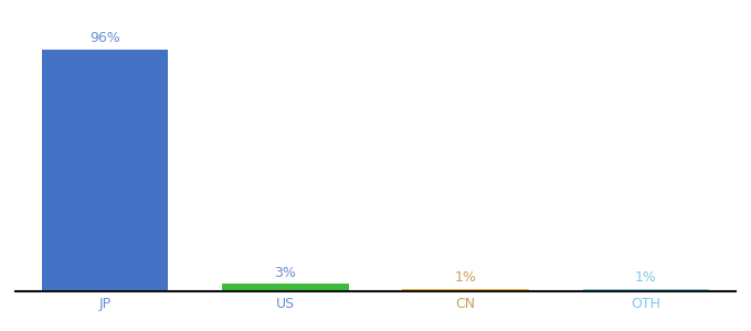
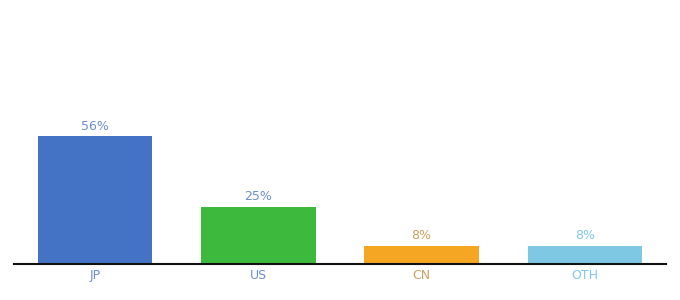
JP: 96% -> 56%
US: 3% -> 25%
CN: 1% -> 8%
OTH: 1% -> 8%
